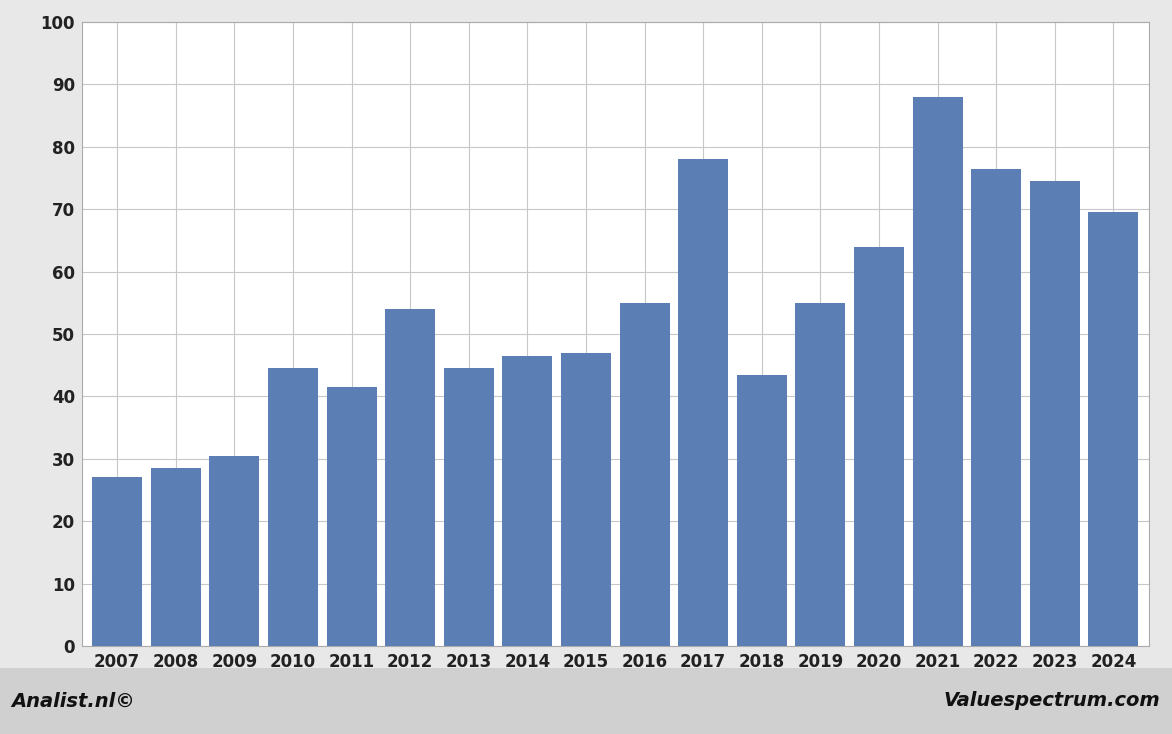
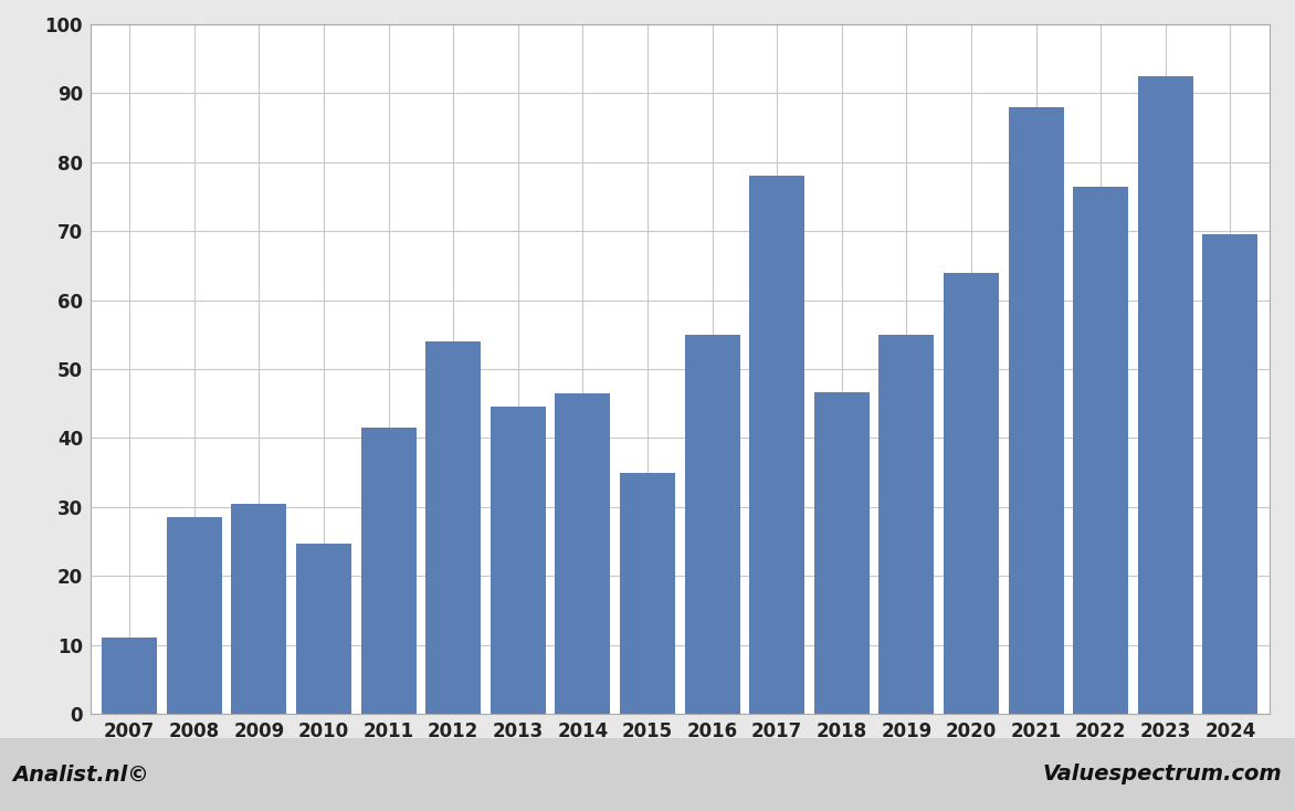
2007: 27.0 -> 11.0
2010: 44.5 -> 24.6
2015: 47.0 -> 35.0
2018: 43.5 -> 46.6
2023: 74.5 -> 92.4
